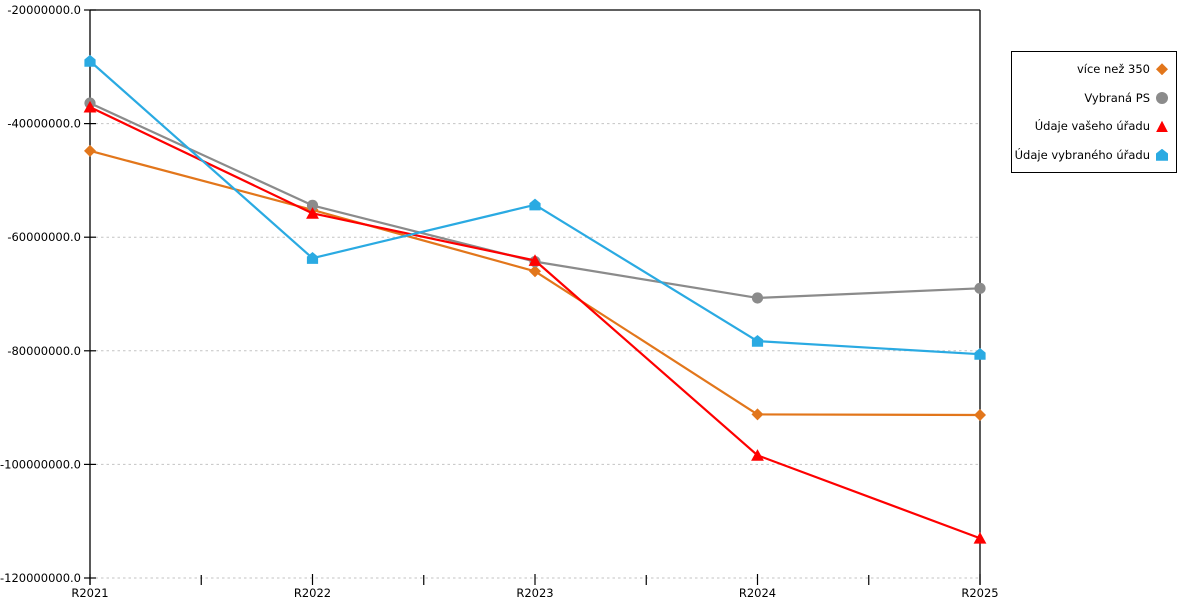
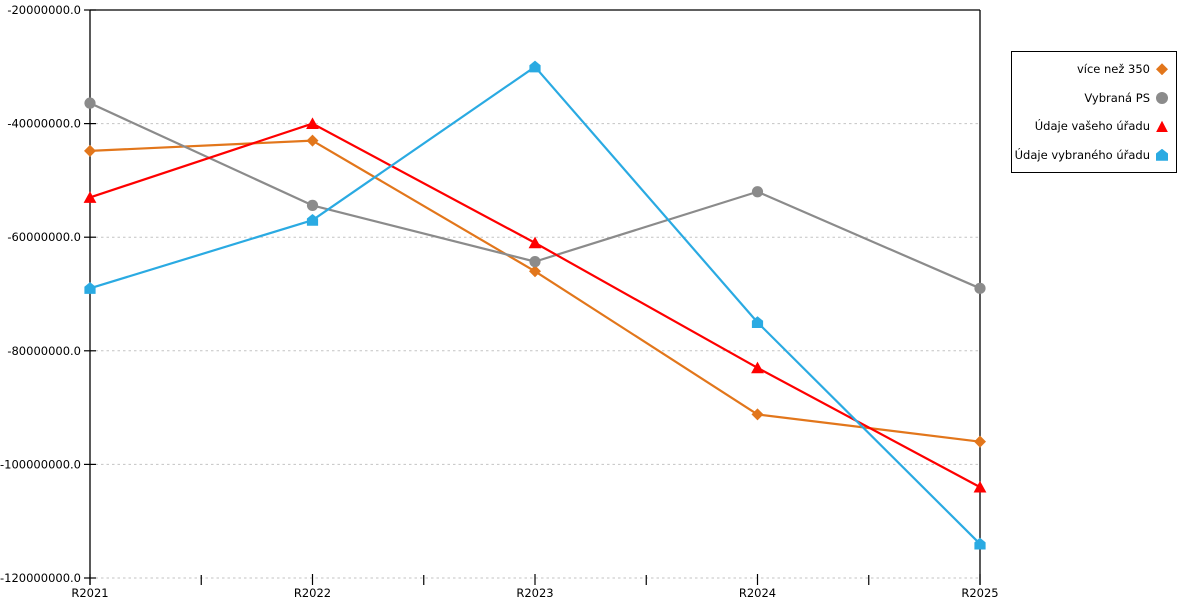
Údaje vašeho úřadu/R2021: -37000000 -> -53000000
Údaje vybraného úřadu/R2021: -29000000 -> -69000000
více než 350/R2022: -55000000 -> -43000000
Údaje vašeho úřadu/R2022: -56000000 -> -40000000
Údaje vybraného úřadu/R2022: -64000000 -> -57000000
Údaje vašeho úřadu/R2023: -64000000 -> -61000000
Údaje vybraného úřadu/R2023: -54000000 -> -30000000
Vybraná PS/R2024: -71000000 -> -52000000
Údaje vašeho úřadu/R2024: -98000000 -> -83000000
Údaje vybraného úřadu/R2024: -78000000 -> -75000000
více než 350/R2025: -91000000 -> -96000000
Údaje vašeho úřadu/R2025: -113000000 -> -104000000
Údaje vybraného úřadu/R2025: -81000000 -> -114000000
